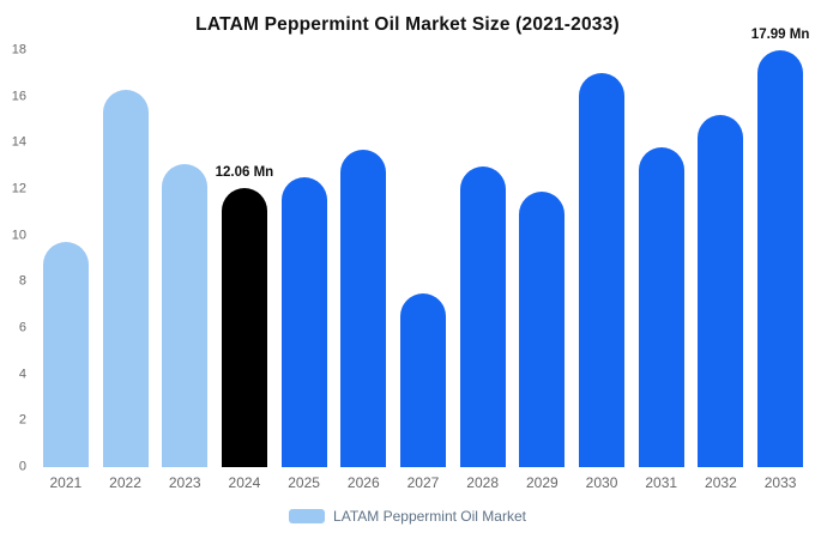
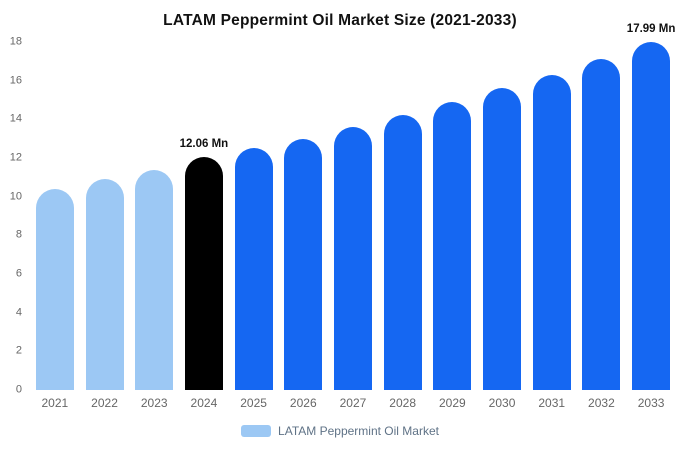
2021: 9.7 -> 10.4
2022: 16.3 -> 10.9
2023: 13.1 -> 11.4
2026: 13.7 -> 13.0
2027: 7.5 -> 13.6
2028: 13.0 -> 14.2
2029: 11.9 -> 14.9
2030: 17.0 -> 15.6
2031: 13.8 -> 16.3
2032: 15.2 -> 17.1
